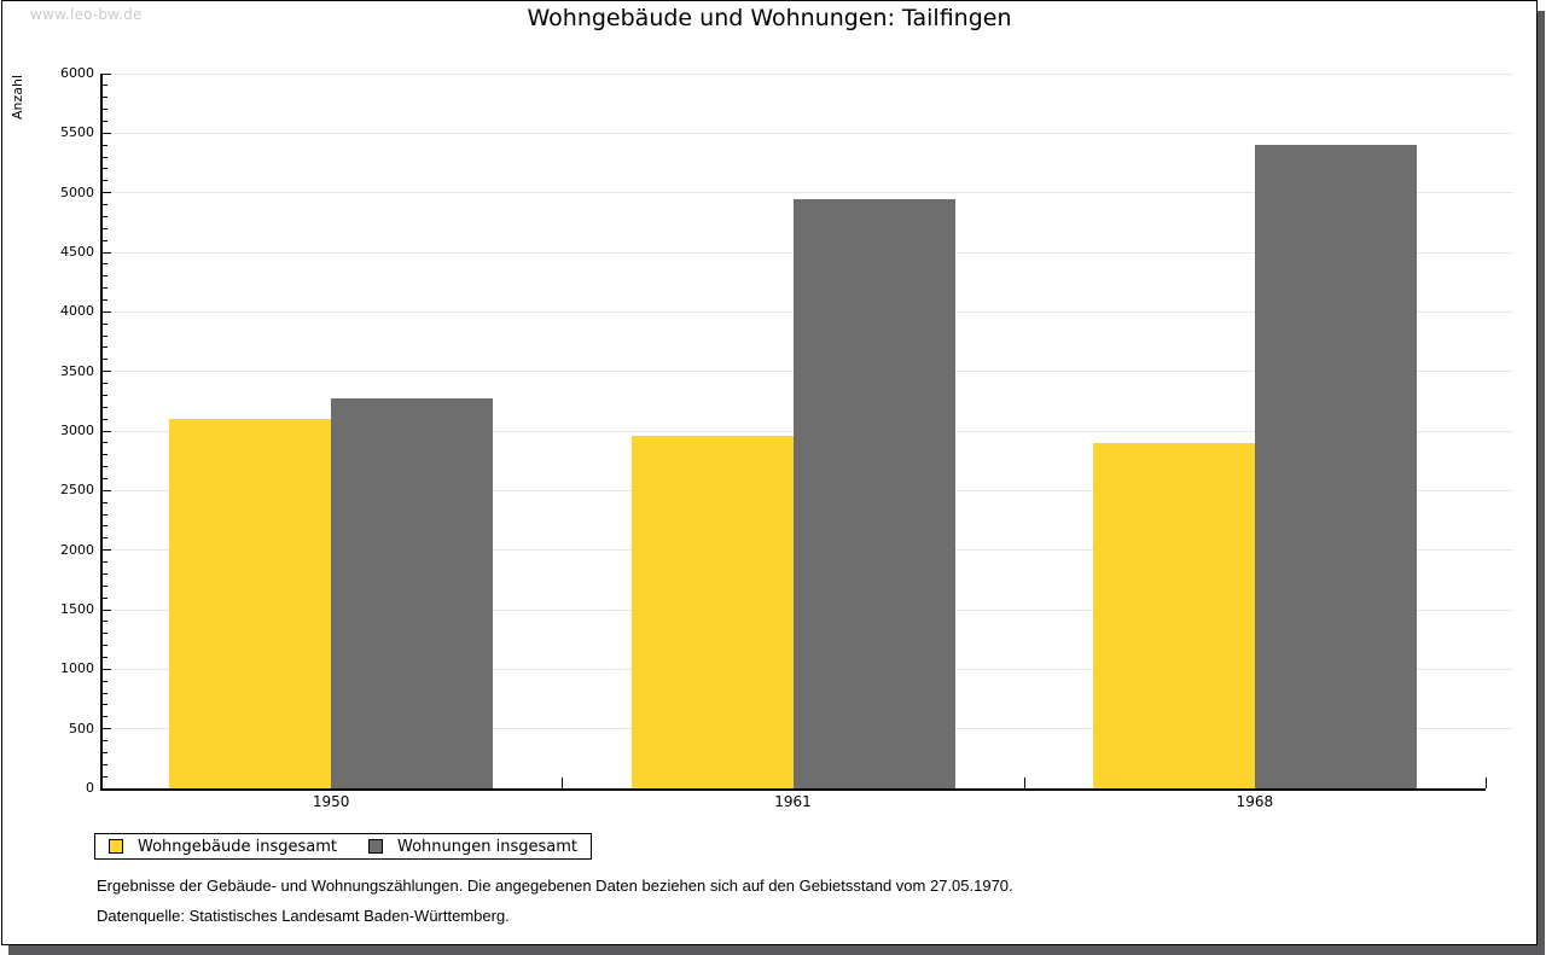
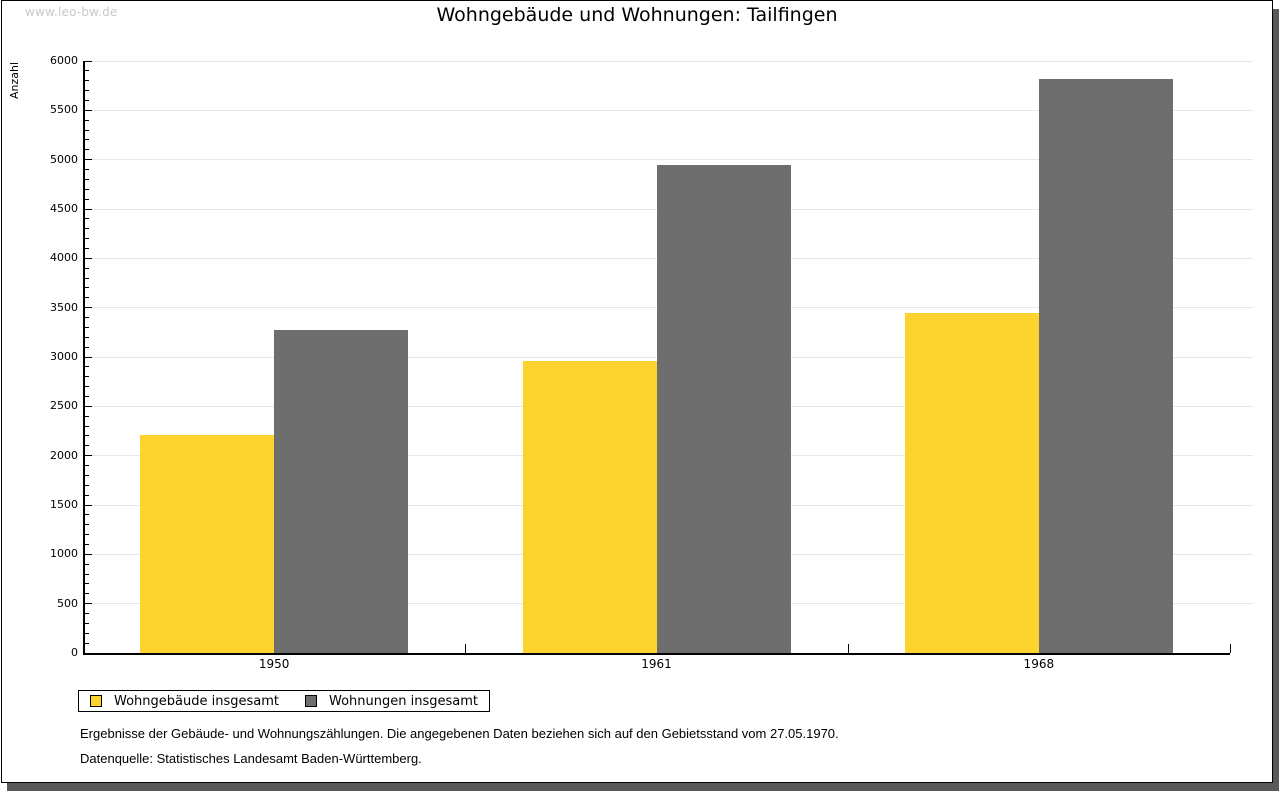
Wohngebäude insgesamt/1950: 3100 -> 2200
Wohngebäude insgesamt/1968: 2900 -> 3400
Wohnungen insgesamt/1968: 5400 -> 5800
